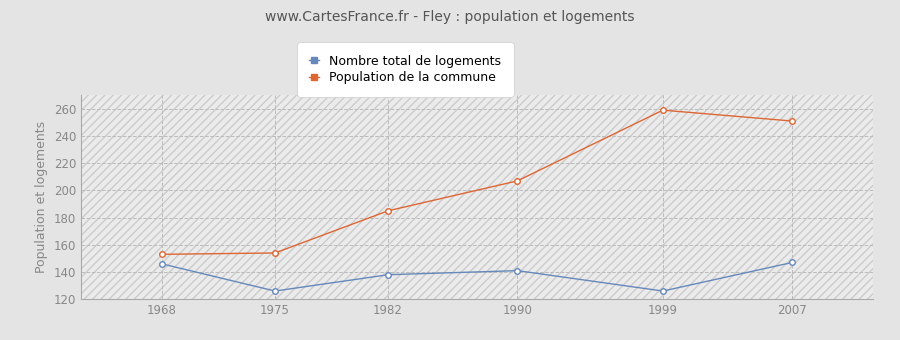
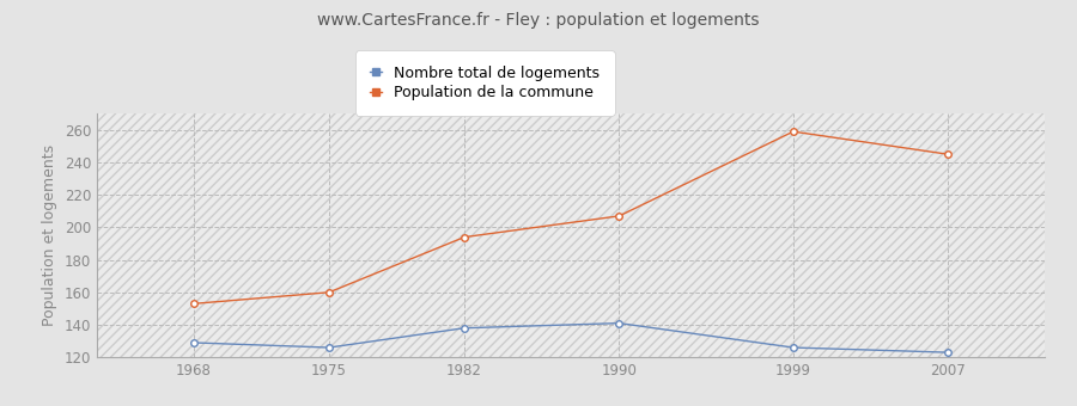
Nombre total de logements/1968: 146 -> 129
Population de la commune/1975: 154 -> 160
Population de la commune/1982: 185 -> 194
Nombre total de logements/2007: 147 -> 123
Population de la commune/2007: 251 -> 245
